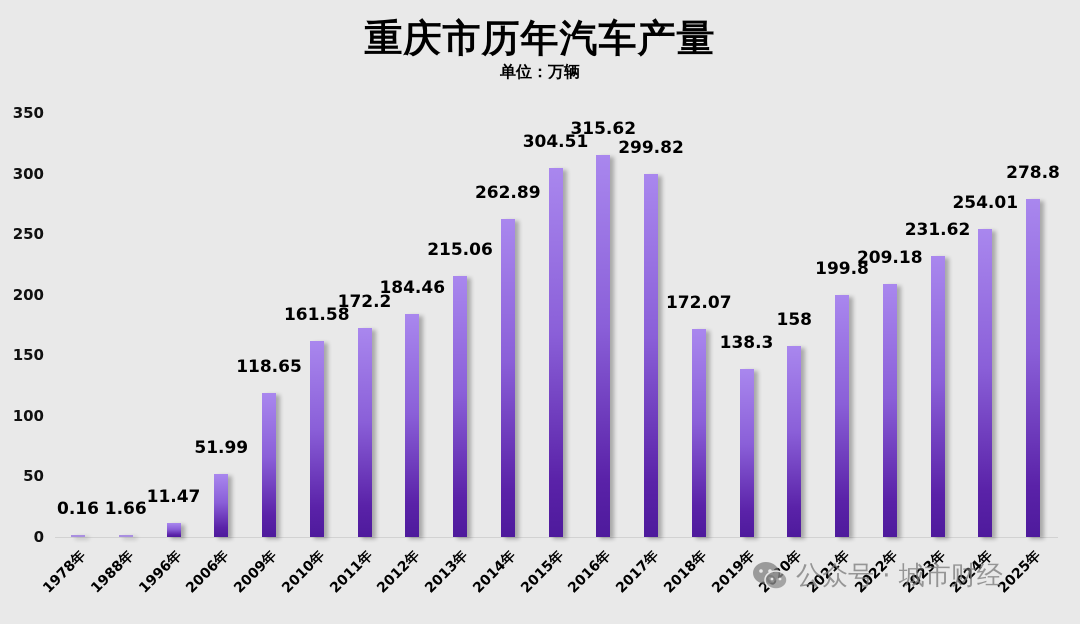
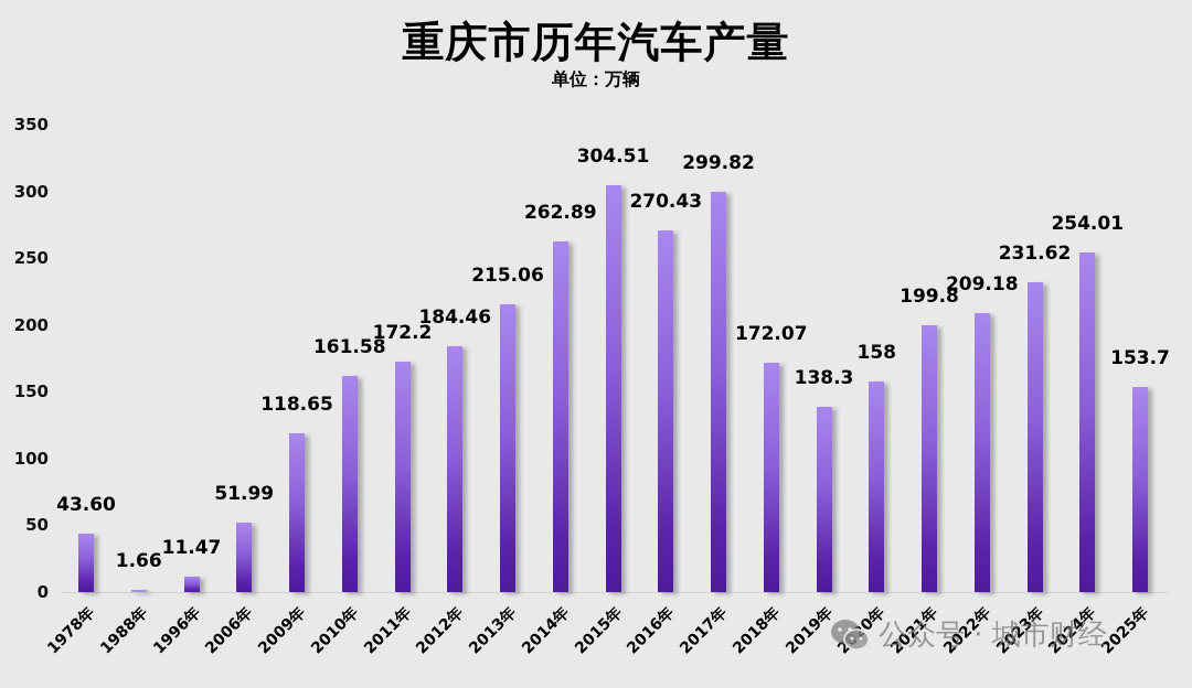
1978年: 0.16 -> 43.60
2016年: 315.62 -> 270.43
2025年: 278.8 -> 153.7
